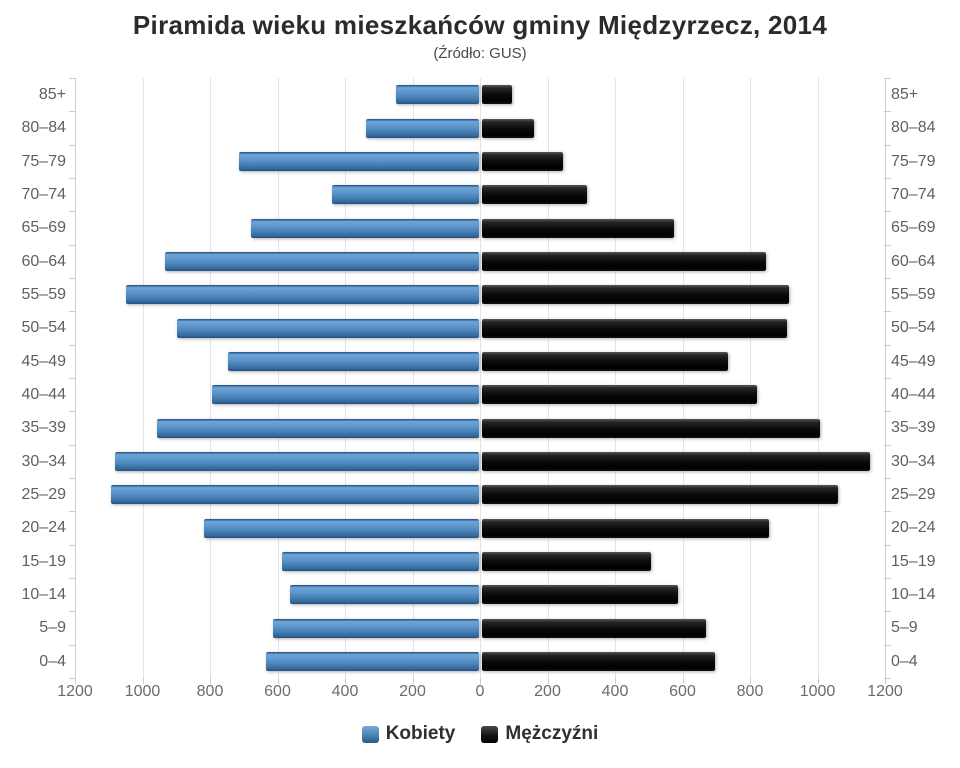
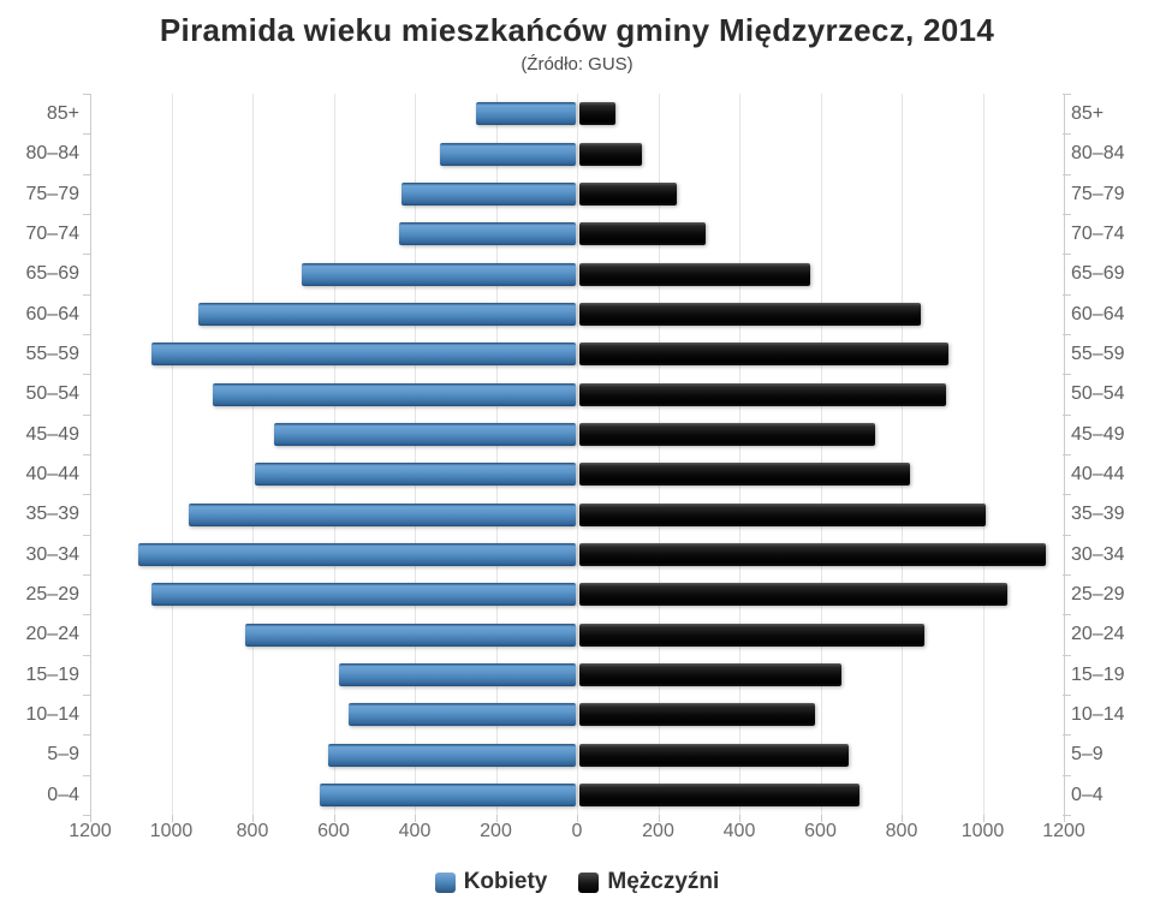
Kobiety/75–79: 710 -> 430
Kobiety/25–29: 1090 -> 1040
Mężczyźni/15–19: 500 -> 640
